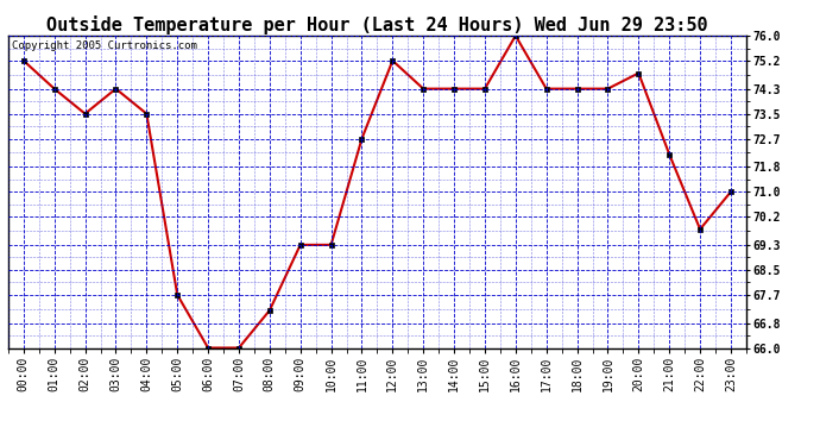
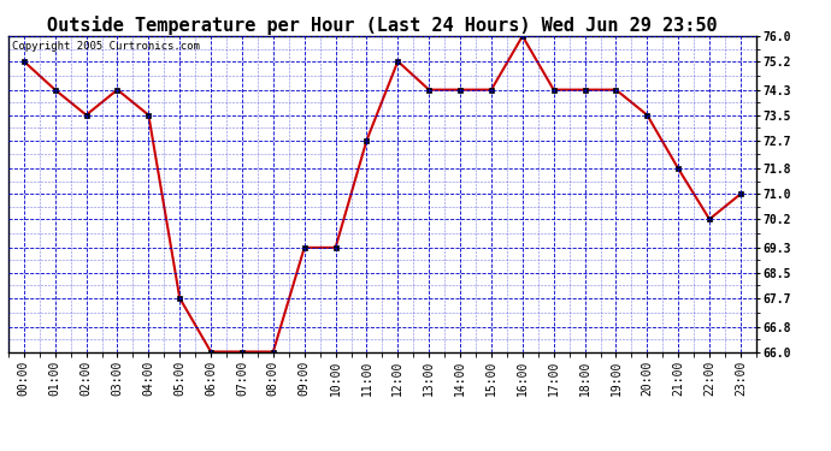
08:00: 67.2 -> 66.0
20:00: 74.8 -> 73.5
21:00: 72.2 -> 71.8
22:00: 69.8 -> 70.2
